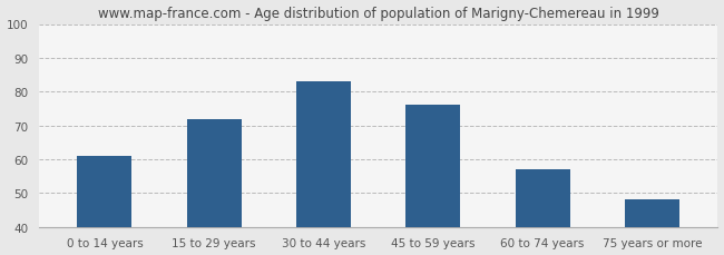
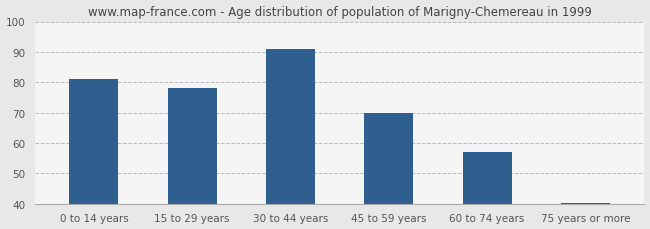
0 to 14 years: 61.0 -> 81.0
15 to 29 years: 72.0 -> 78.0
30 to 44 years: 83.0 -> 91.0
45 to 59 years: 76.0 -> 70.0
75 years or more: 48.0 -> 40.3
